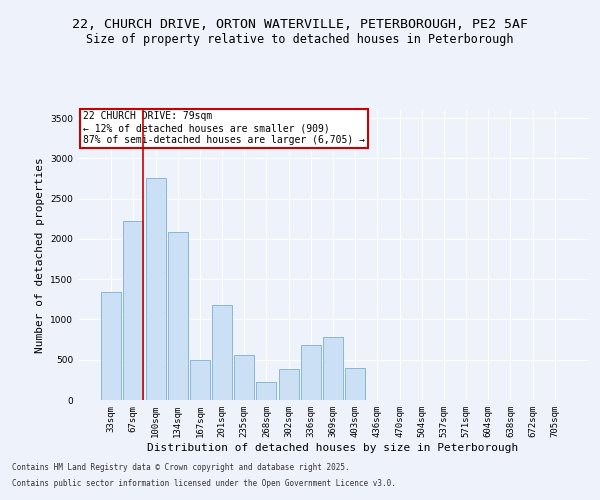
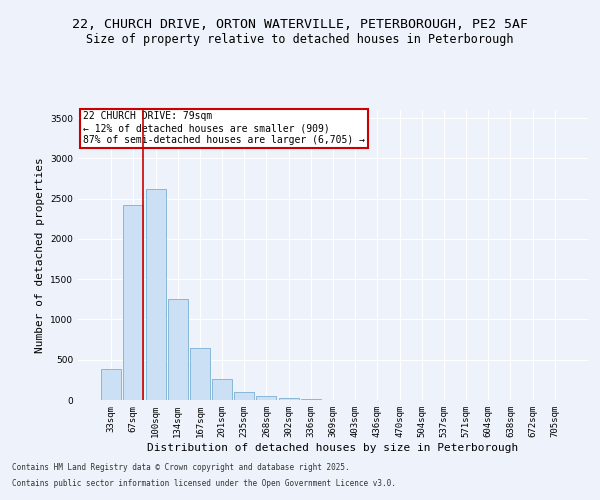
33sqm: 1340 -> 380
67sqm: 2220 -> 2420
100sqm: 2760 -> 2620
134sqm: 2080 -> 1250
167sqm: 500 -> 640
201sqm: 1180 -> 260
235sqm: 560 -> 100
268sqm: 220 -> 60
302sqm: 380 -> 30
336sqm: 680 -> 20
369sqm: 780 -> 0
403sqm: 400 -> 0
